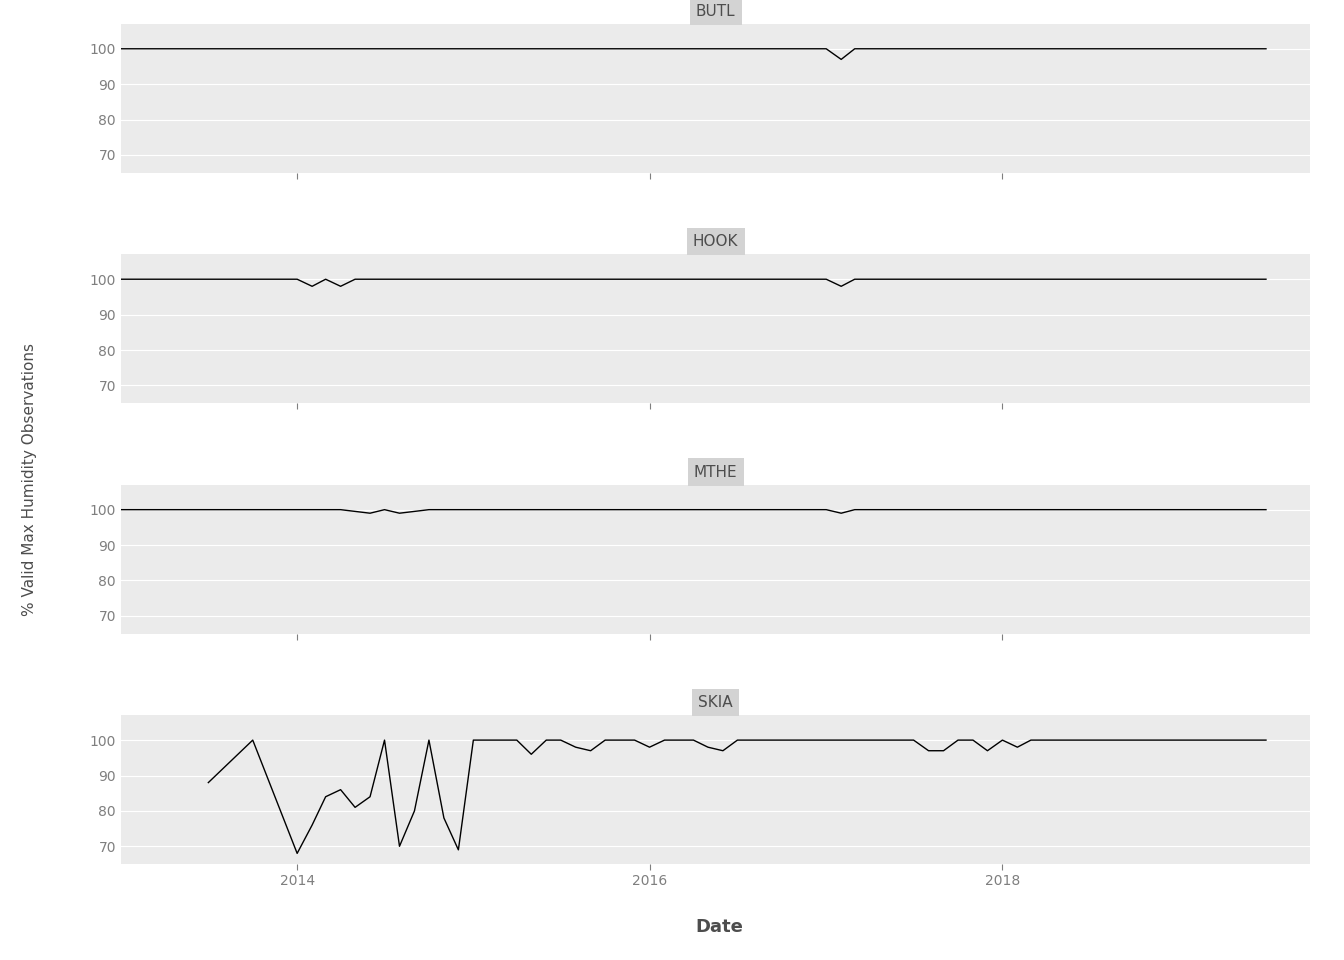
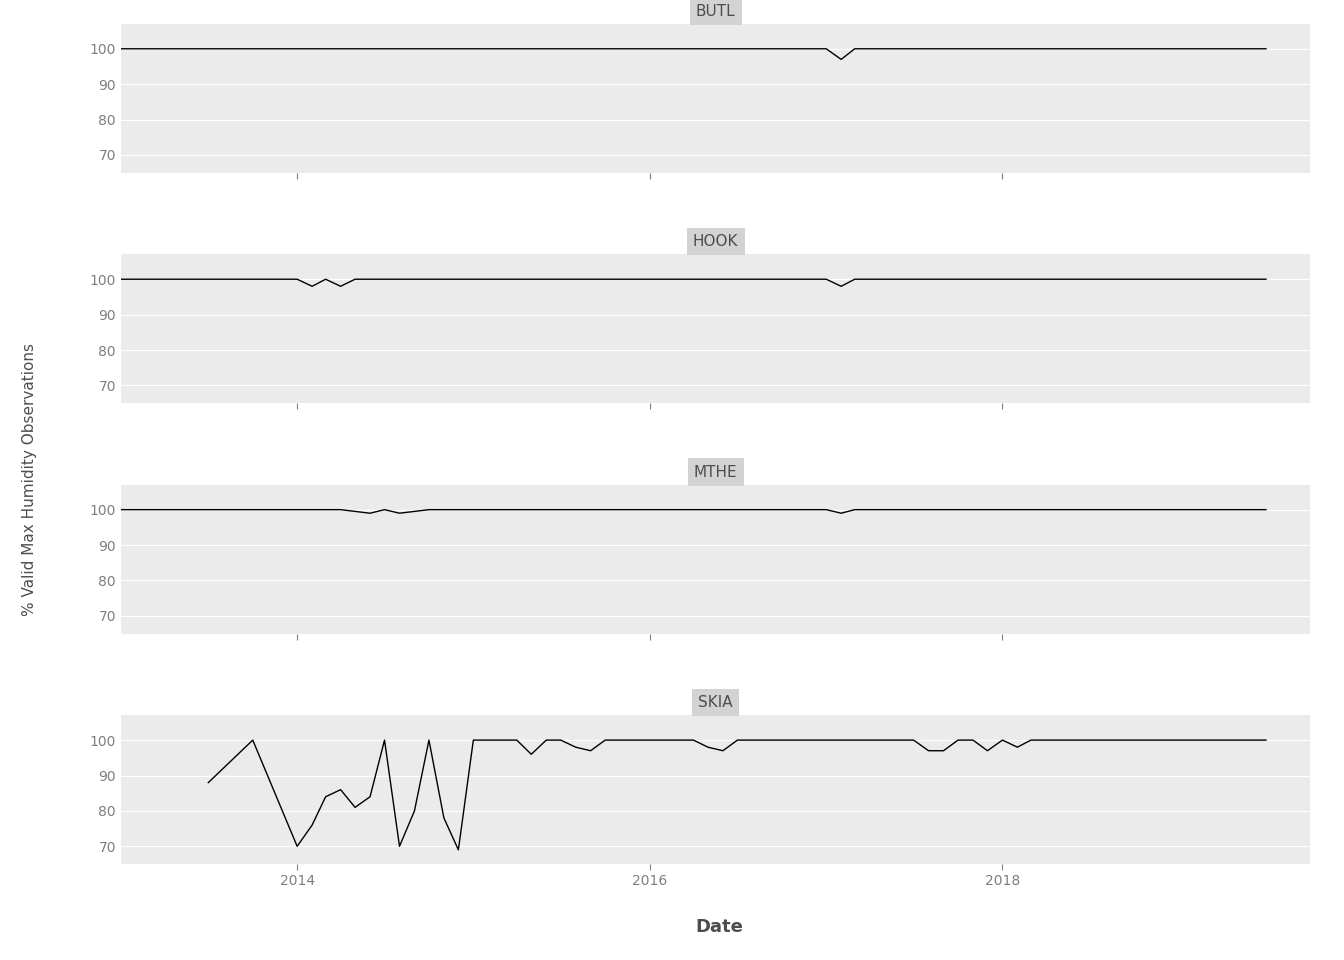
SKIA/2014: 68 -> 70
SKIA/2016: 98 -> 100
